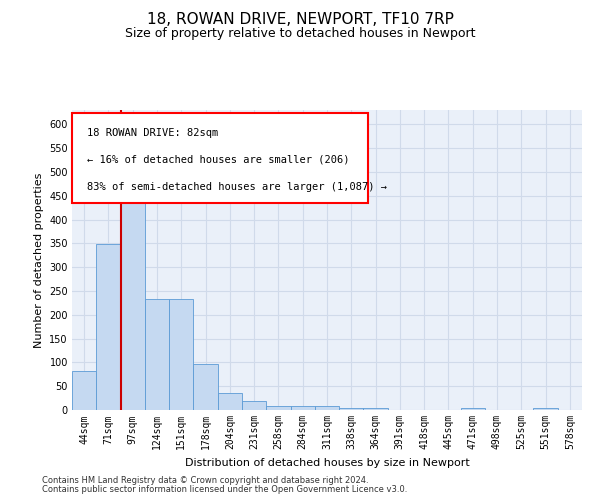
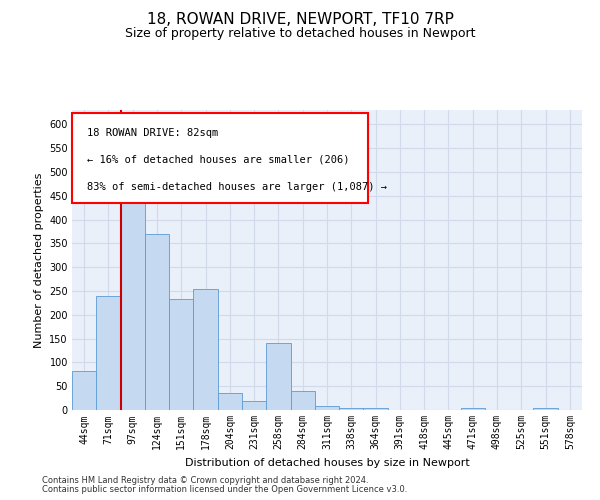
71sqm: 349 -> 240
124sqm: 234 -> 370
178sqm: 96 -> 255
258sqm: 9 -> 140
284sqm: 9 -> 40
